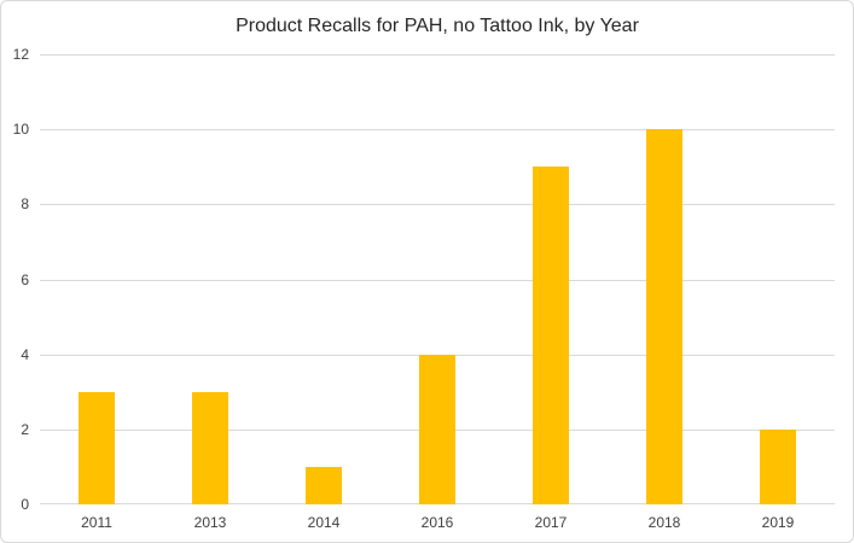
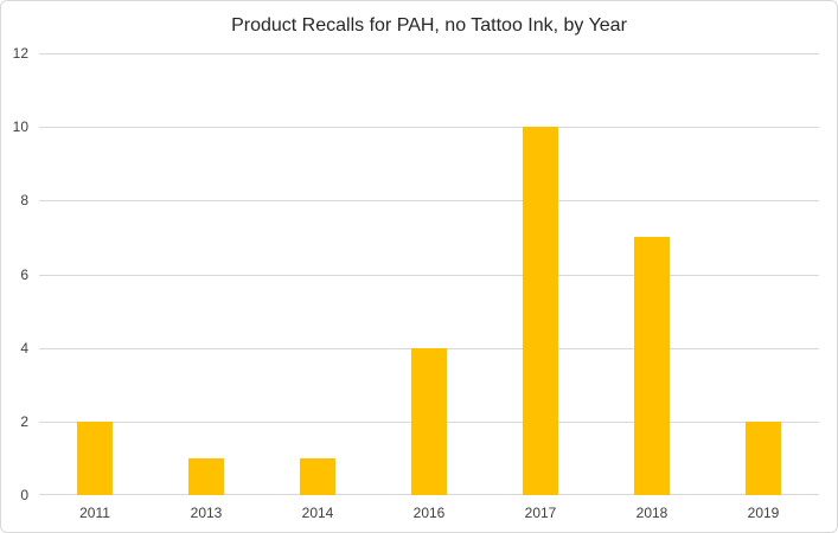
2011: 3 -> 2
2013: 3 -> 1
2017: 9 -> 10
2018: 10 -> 7
